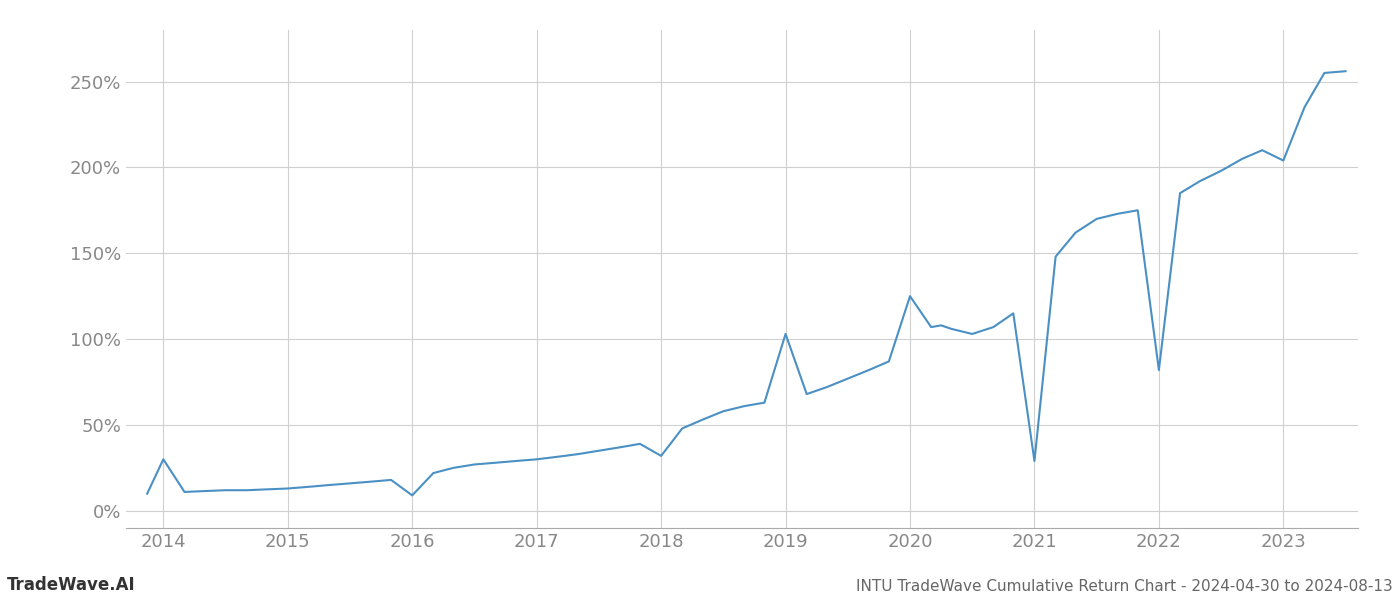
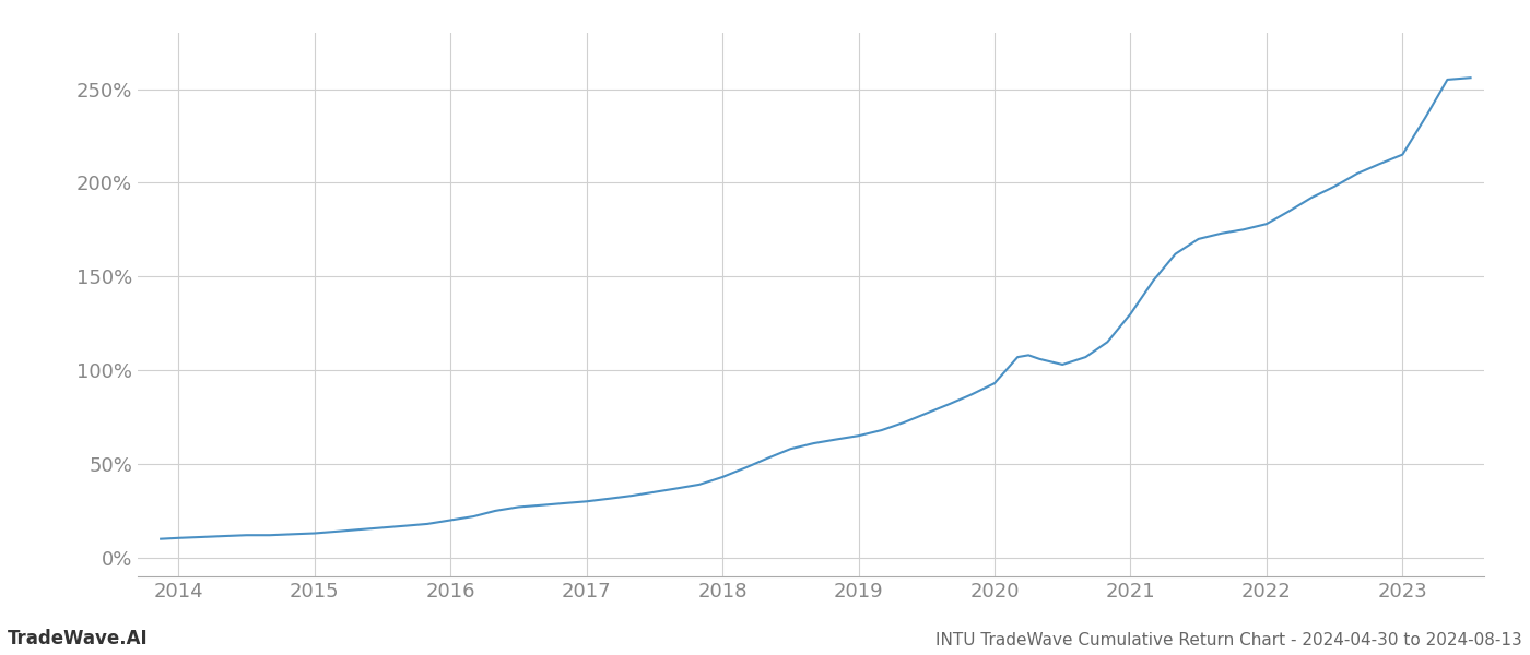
2014: 30% -> 10%
2016: 9% -> 20%
2018: 32% -> 43%
2019: 103% -> 65%
2020: 125% -> 93%
2021: 29% -> 130%
2022: 82% -> 178%
2023: 204% -> 215%
